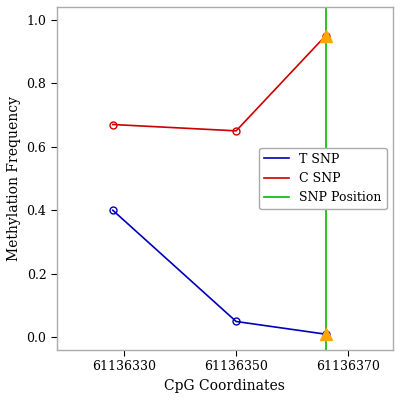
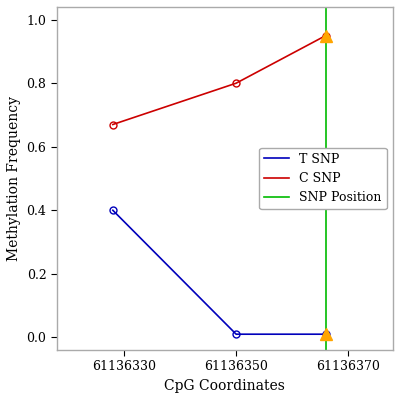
T SNP/61136350: 0.05 -> 0.01
C SNP/61136350: 0.65 -> 0.80
